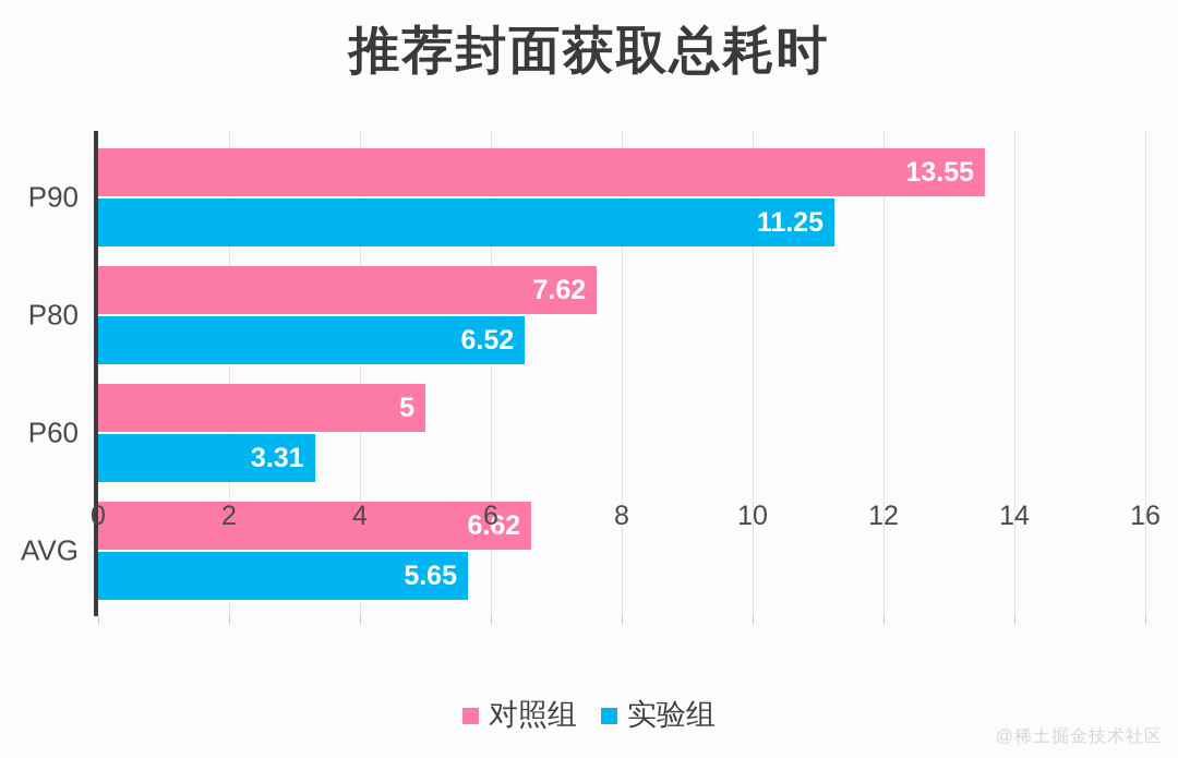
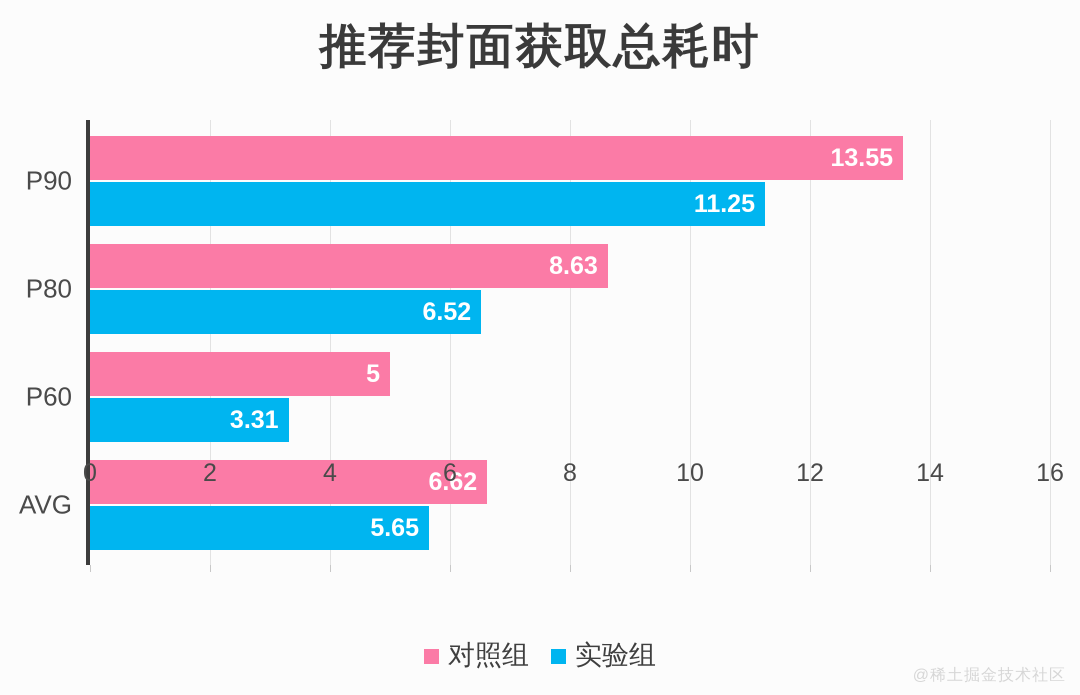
对照组/P80: 7.62 -> 8.63
